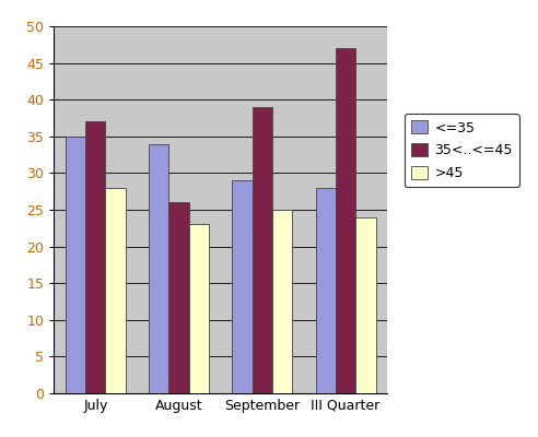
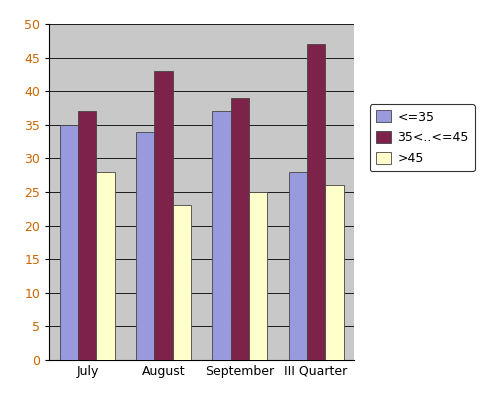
35<..<=45/August: 26 -> 43
<=35/September: 29 -> 37
>45/III Quarter: 24 -> 26
